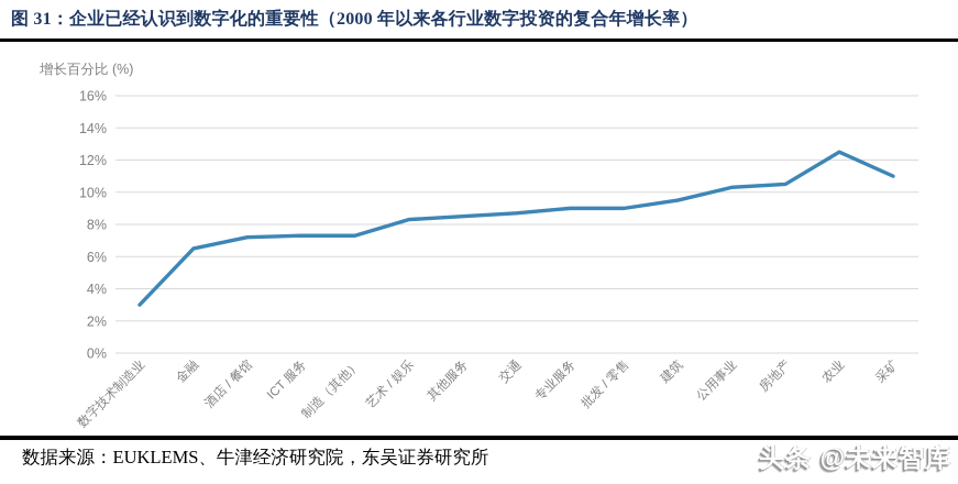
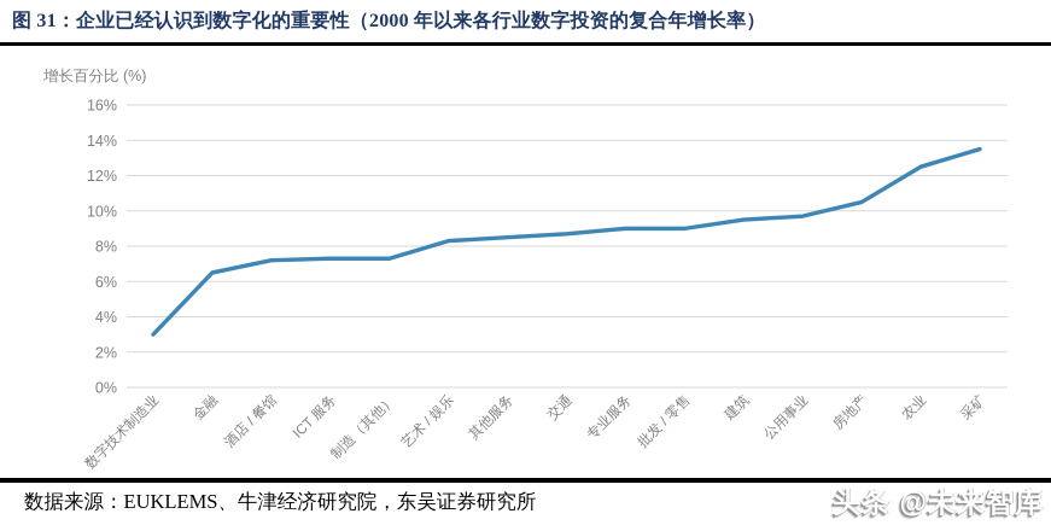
公用事业: 10.3% -> 9.7%
采矿: 11.0% -> 13.5%
